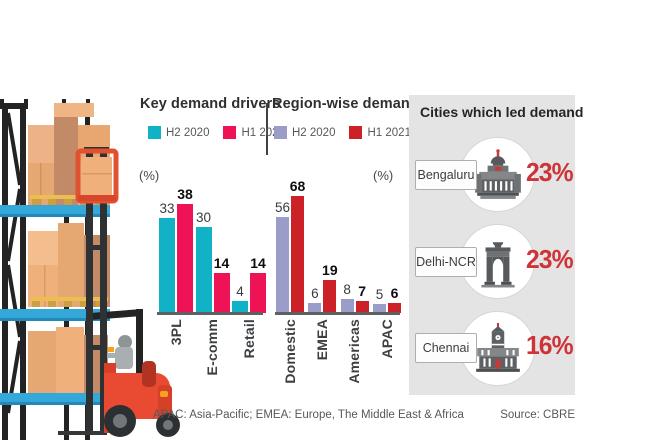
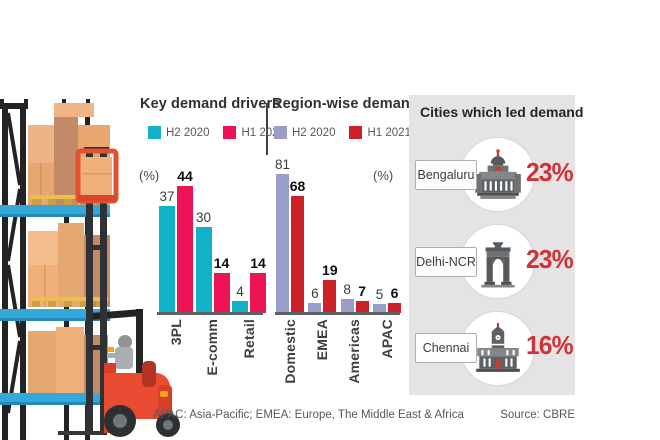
Key demand drivers/H2 2020/3PL: 33 -> 37
Key demand drivers/H1 2021/3PL: 38 -> 44
Region-wise demand/H2 2020/Domestic: 56 -> 81
